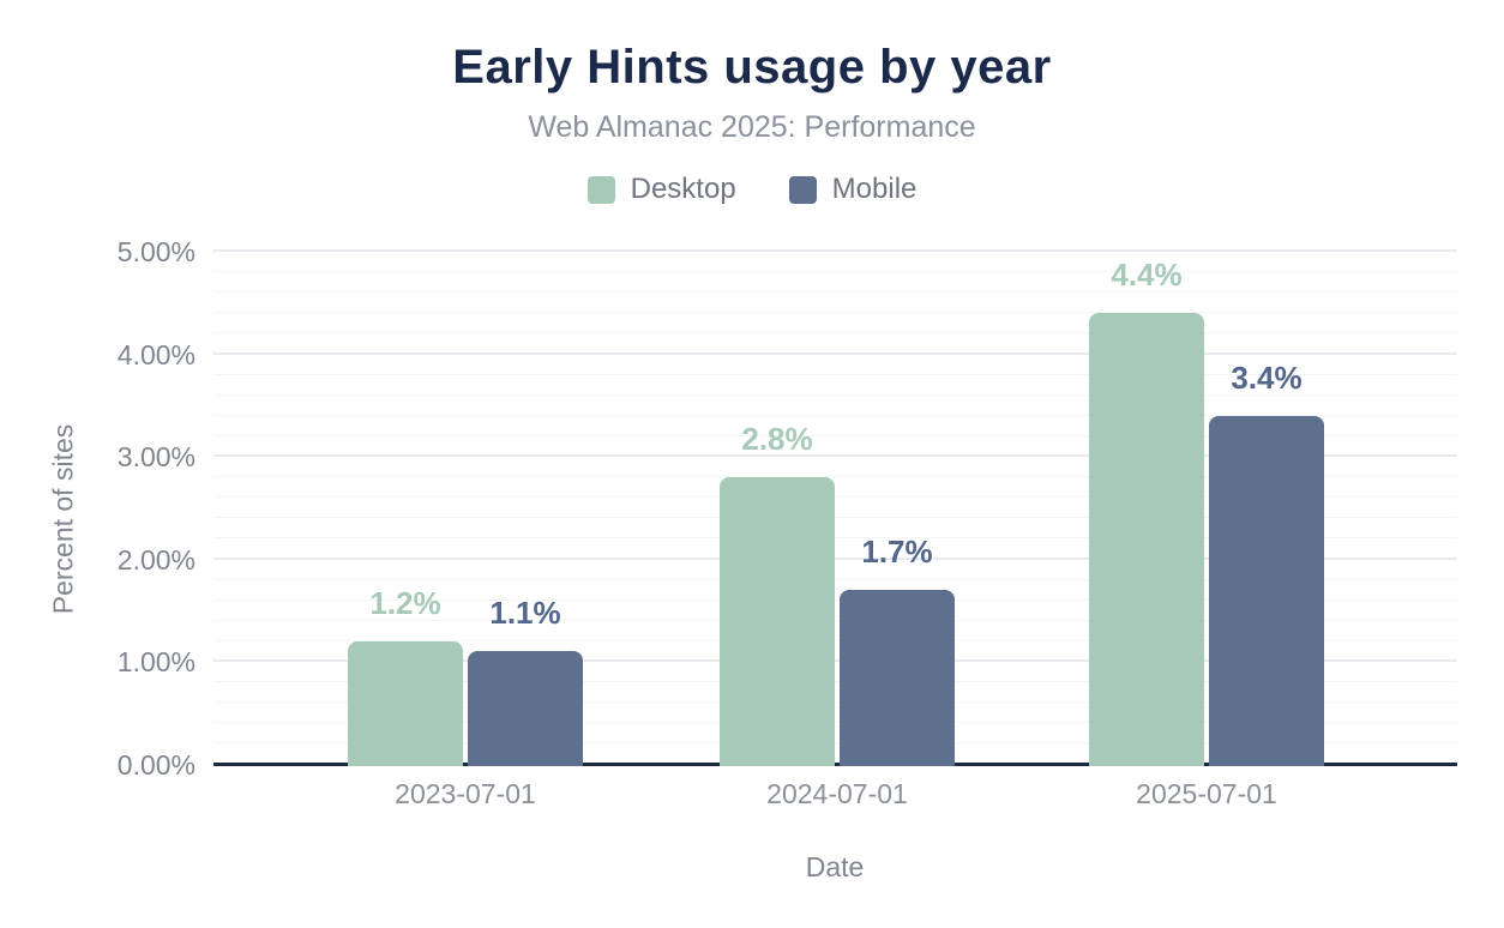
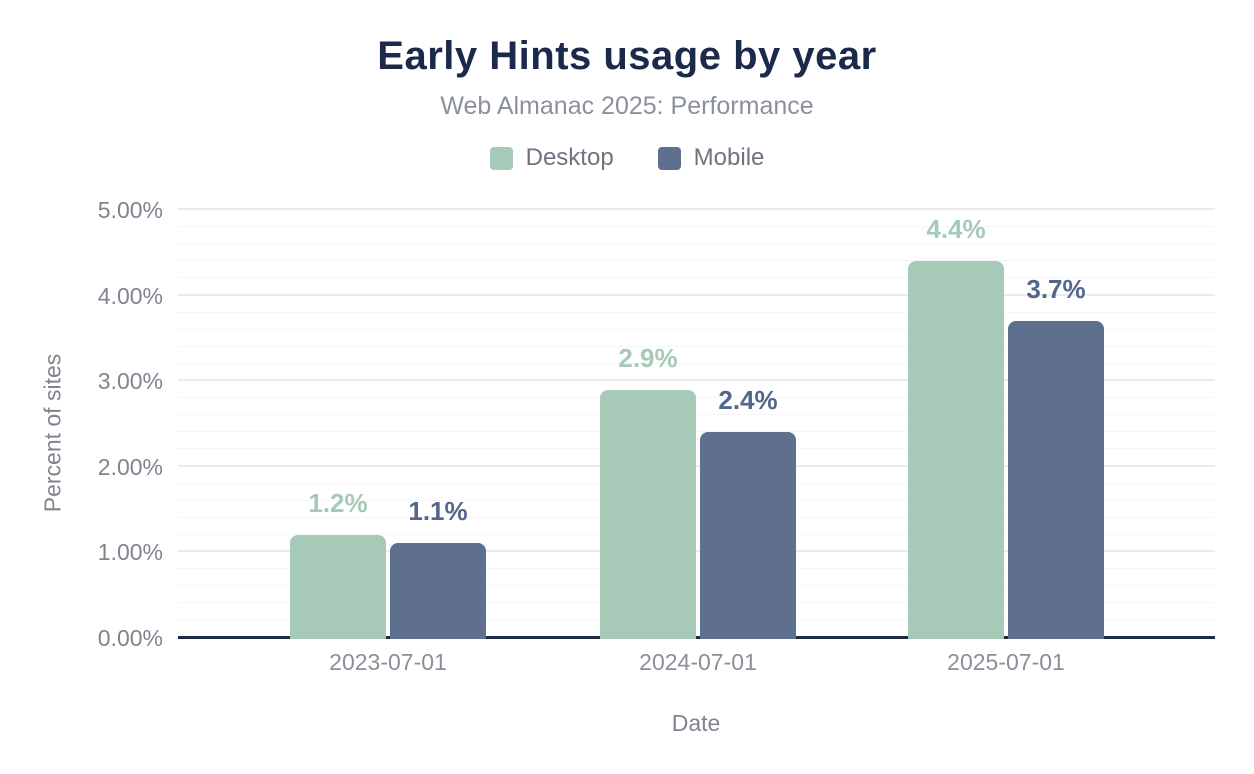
Desktop/2024-07-01: 2.8% -> 2.9%
Mobile/2024-07-01: 1.7% -> 2.4%
Mobile/2025-07-01: 3.4% -> 3.7%
